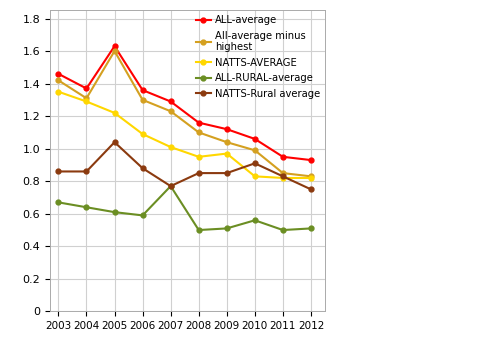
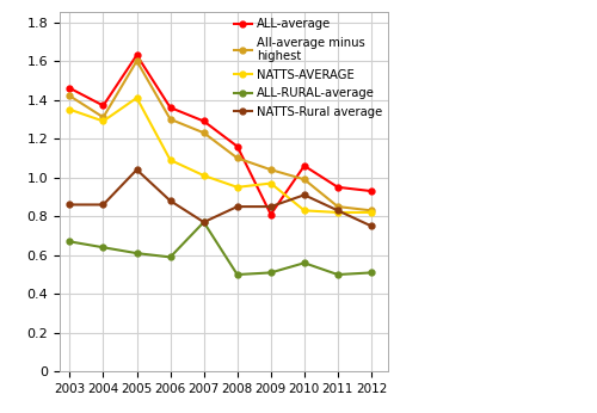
NATTS-AVERAGE/2005: 1.22 -> 1.41
ALL-average/2009: 1.12 -> 0.81
